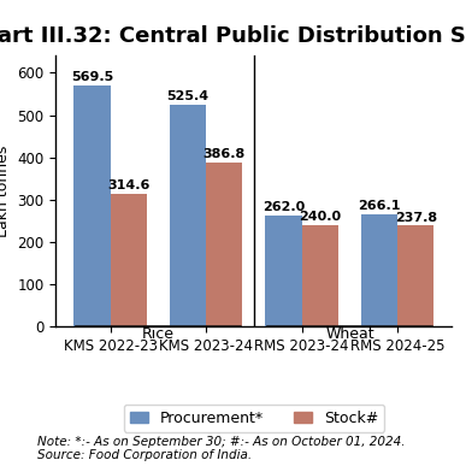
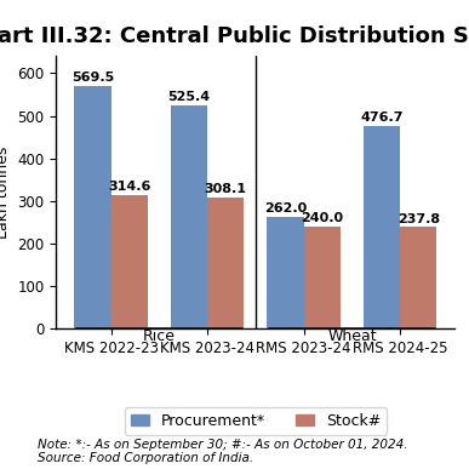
Stock#/KMS 2023-24: 386.8 -> 308.1
Procurement*/RMS 2024-25: 266.1 -> 476.7
